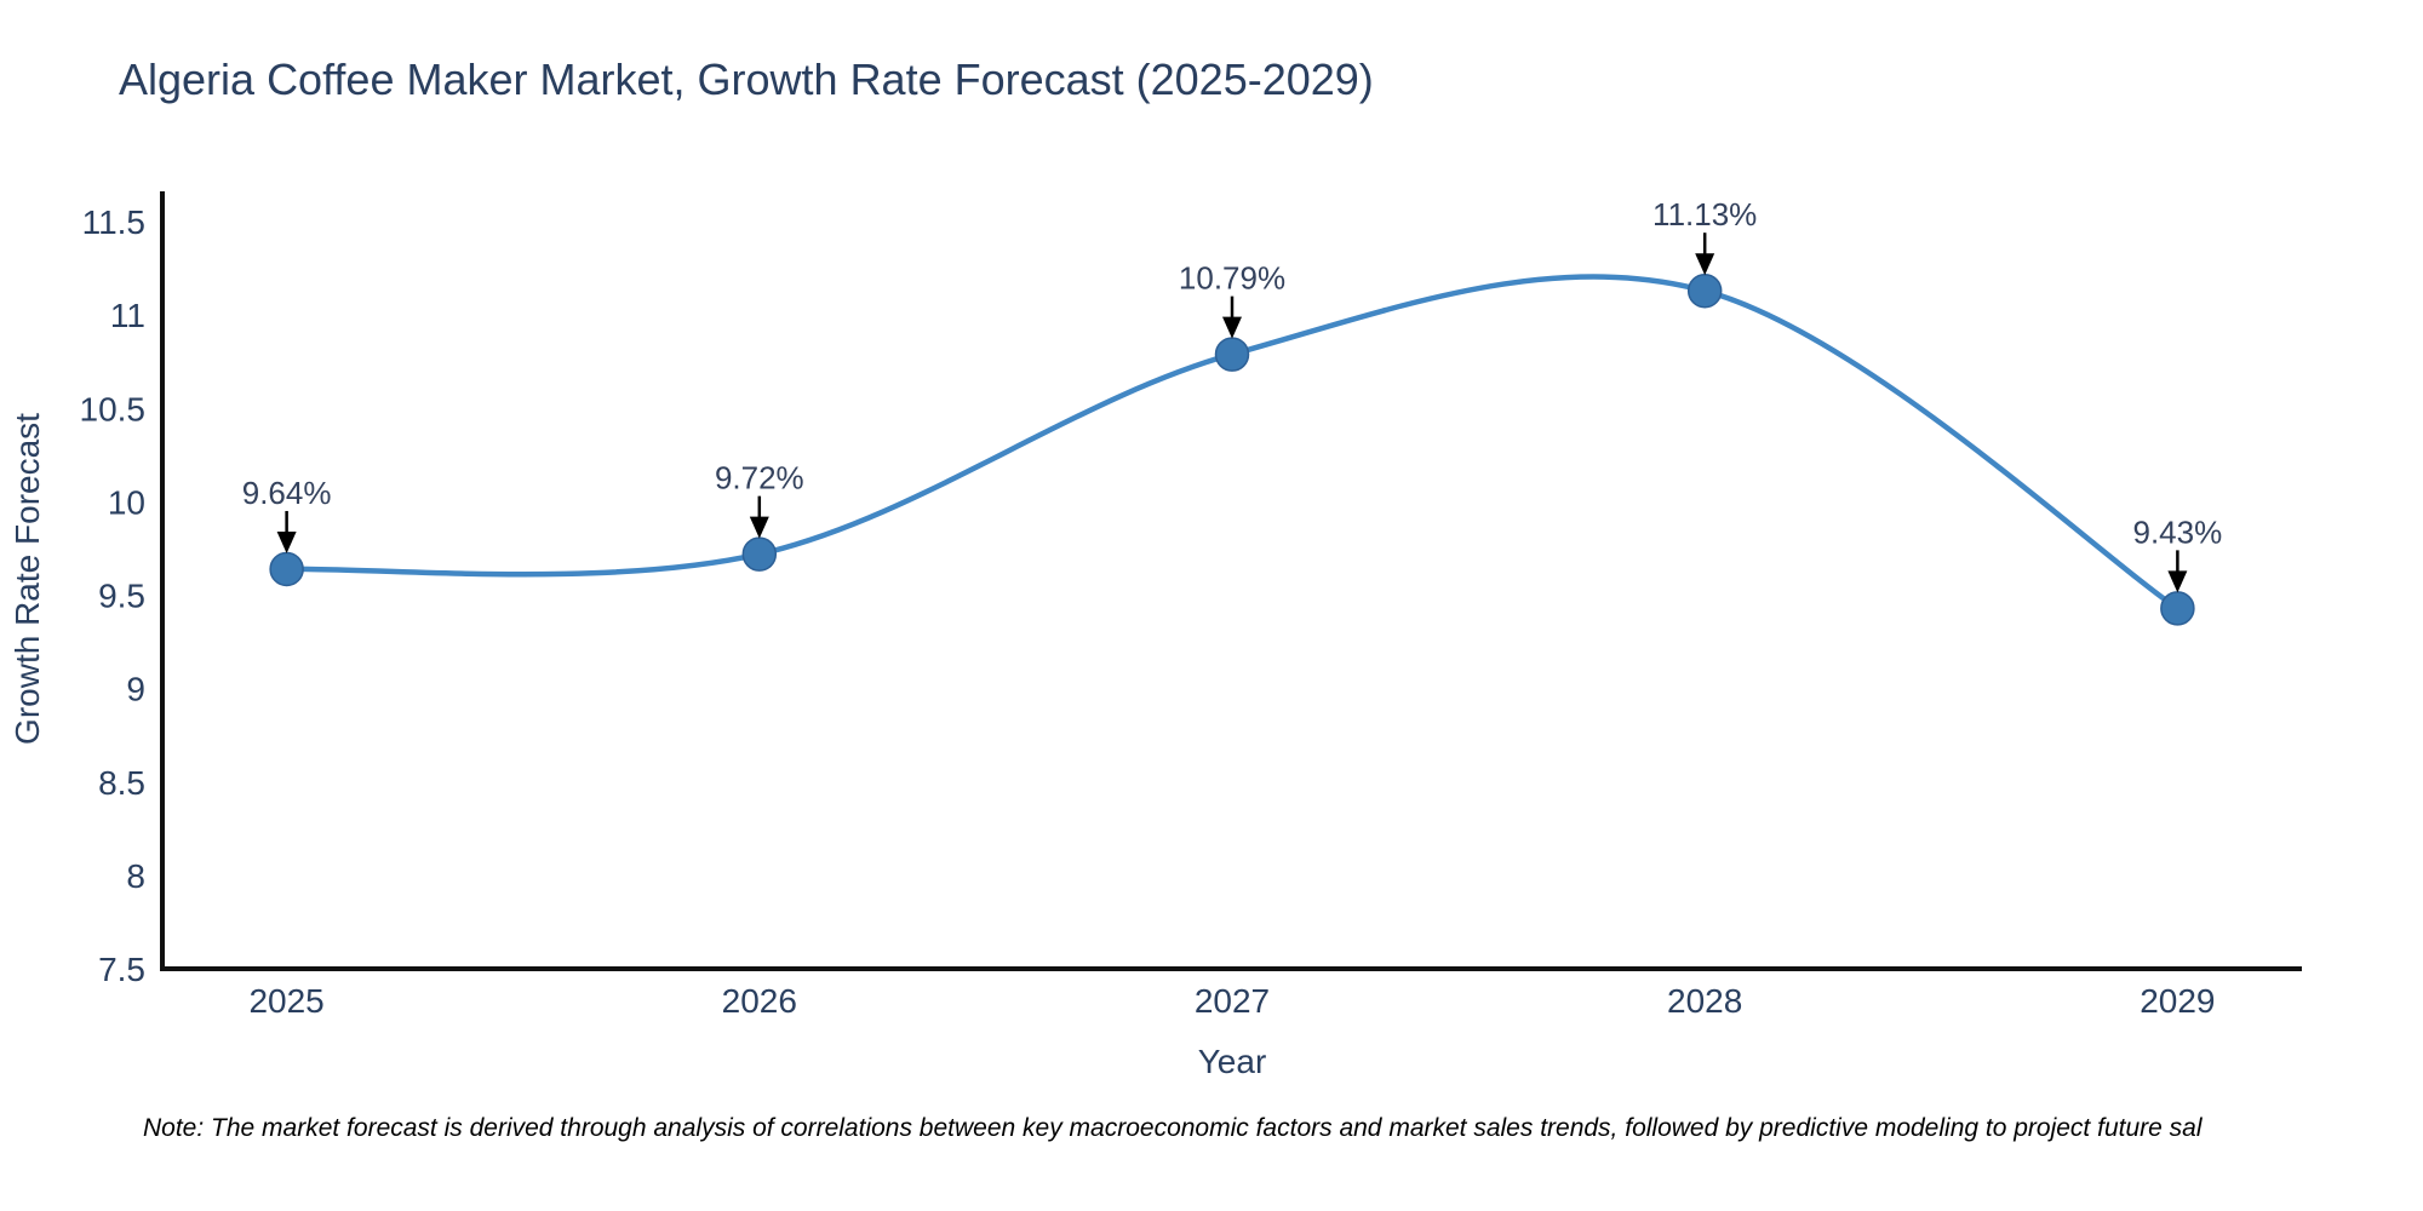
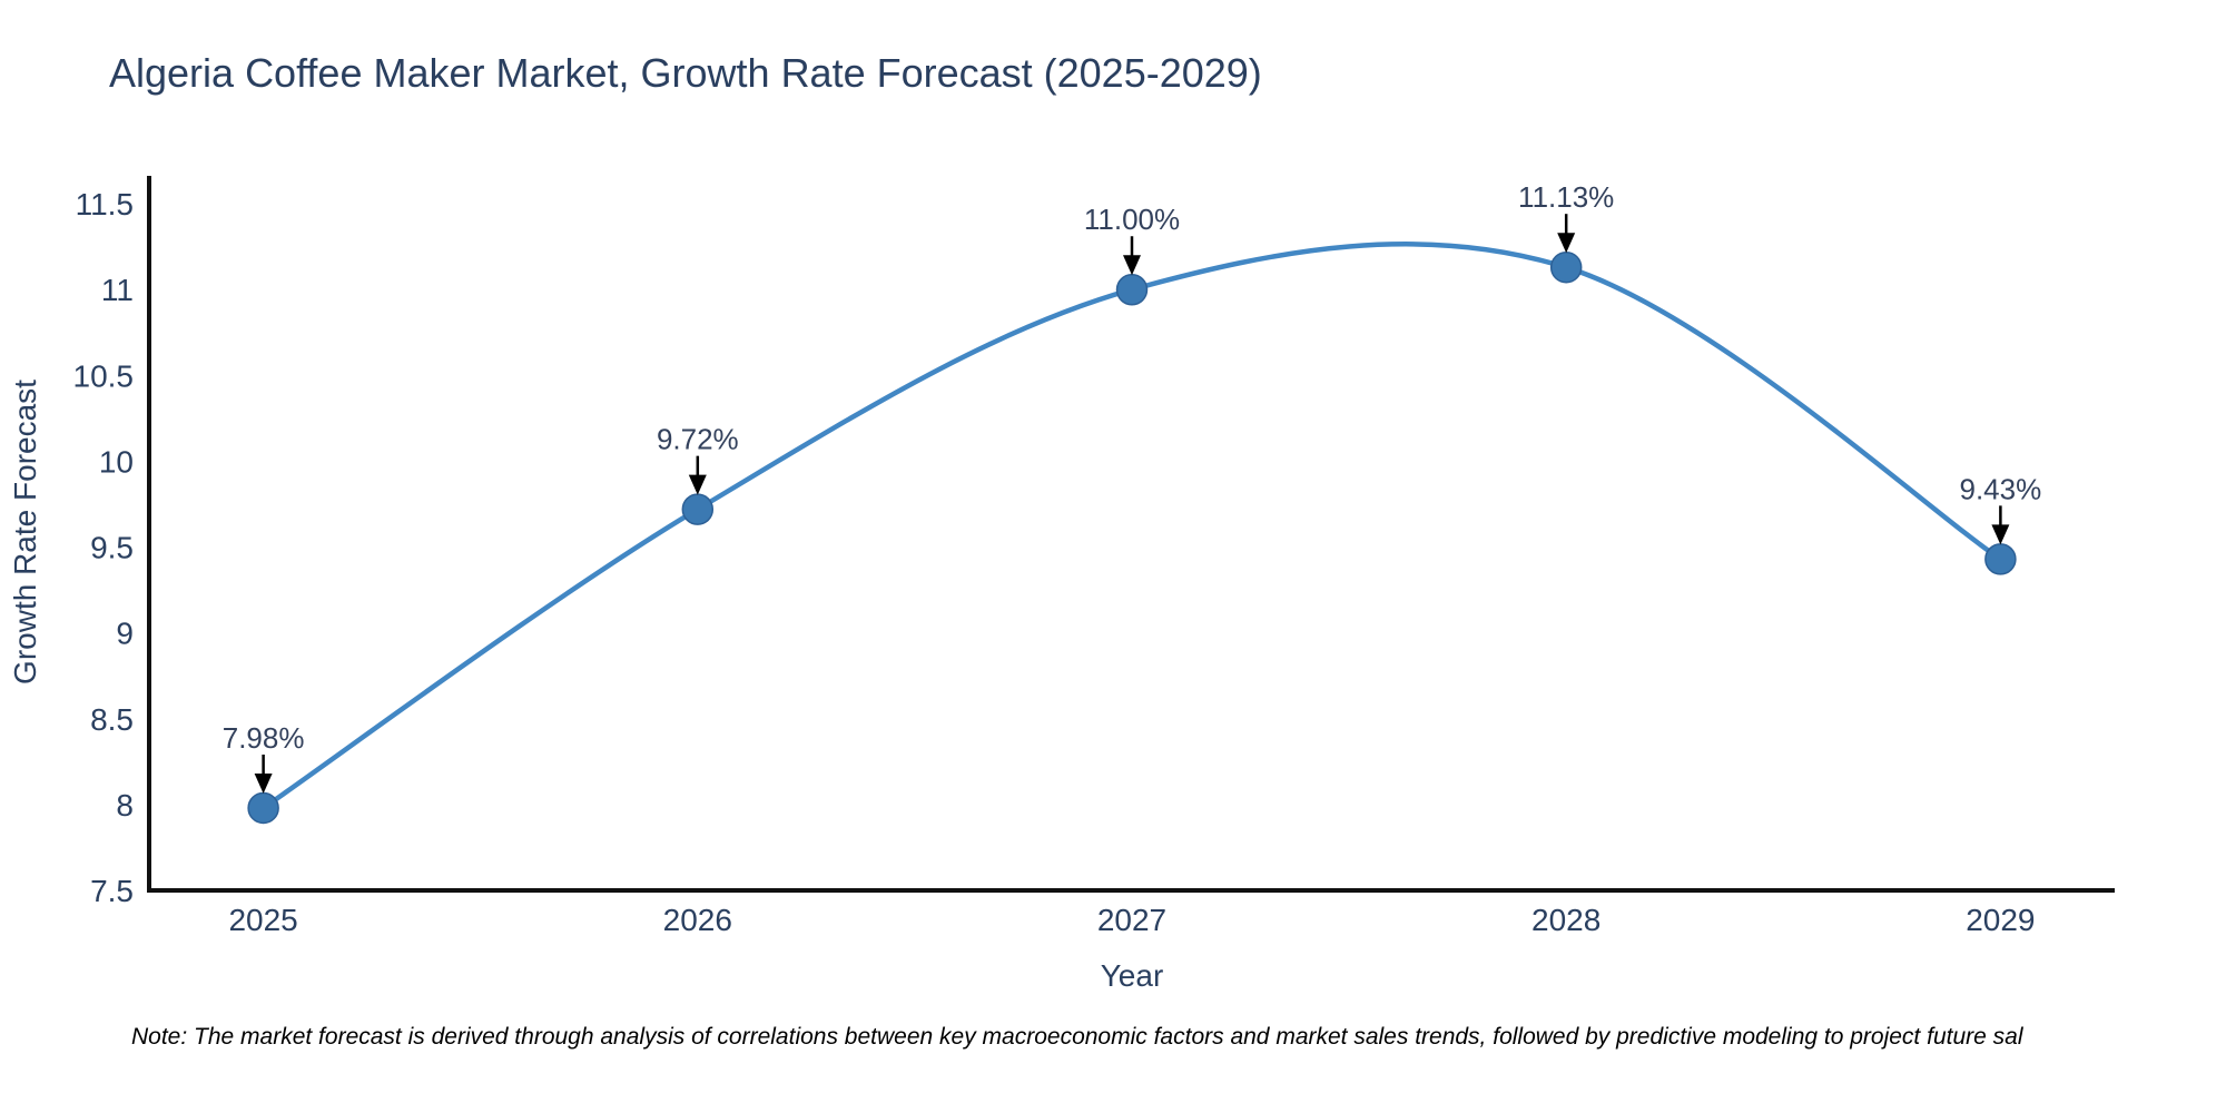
2025: 9.64% -> 7.98%
2027: 10.79% -> 11.00%
